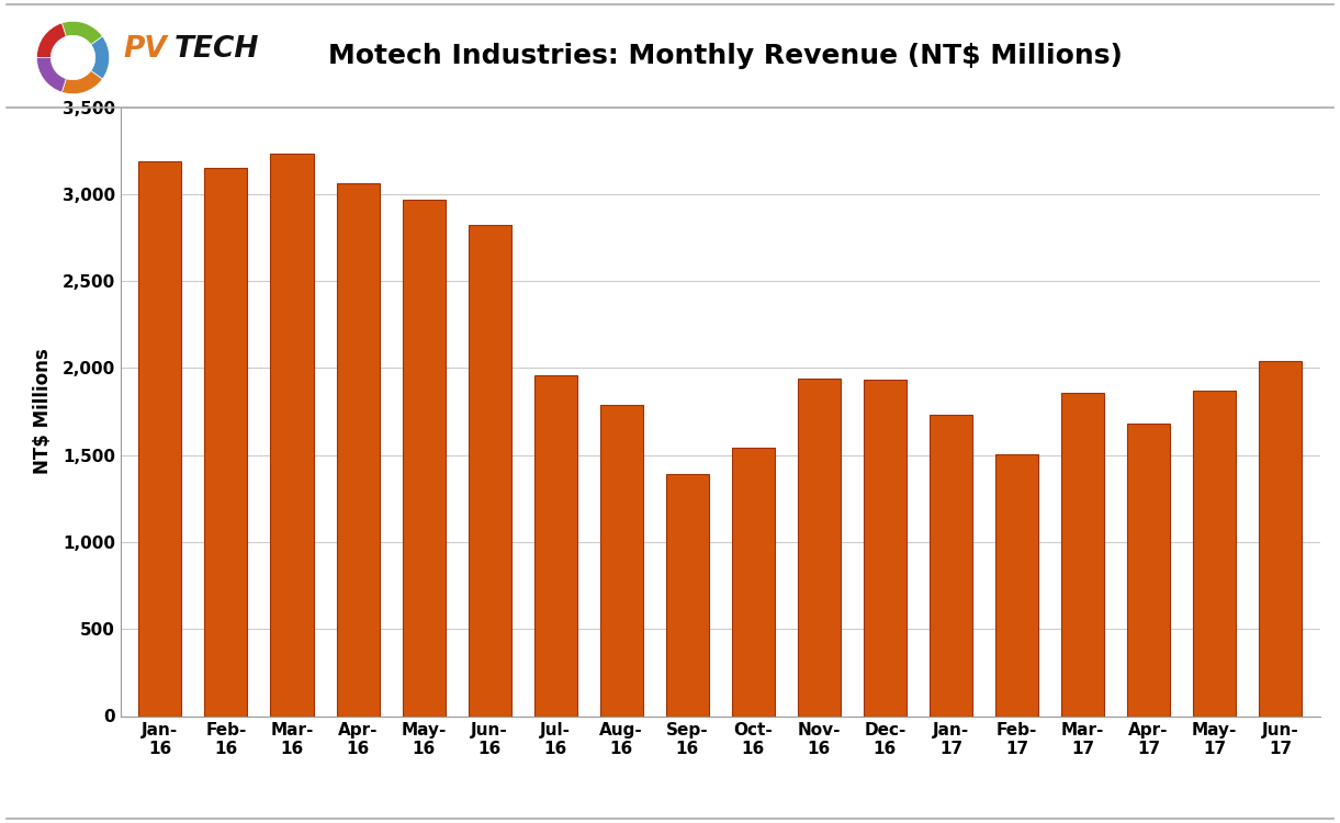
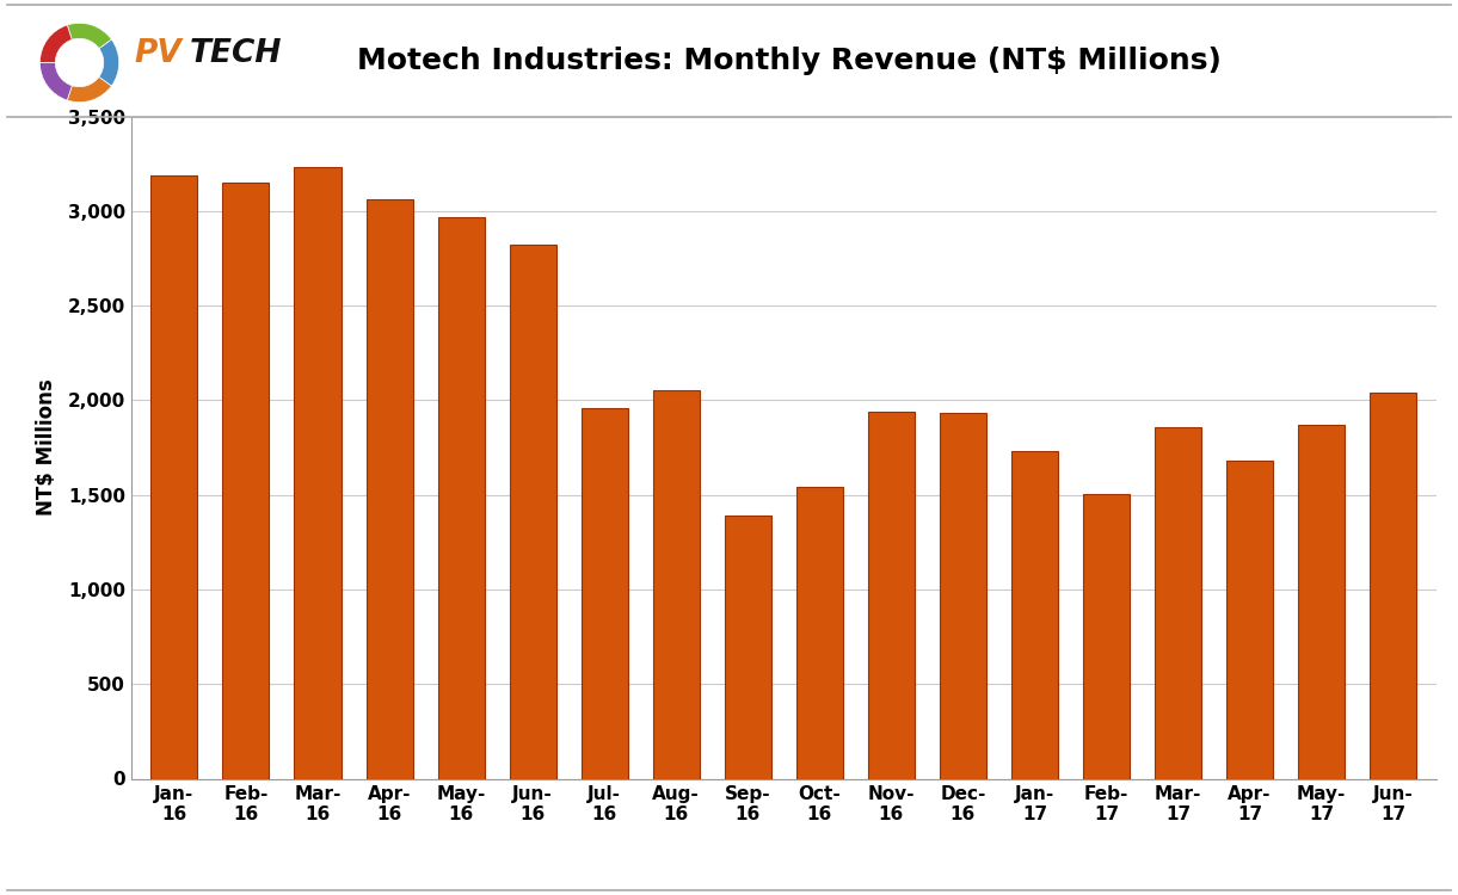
Aug- 16: 1,780 -> 2,050
